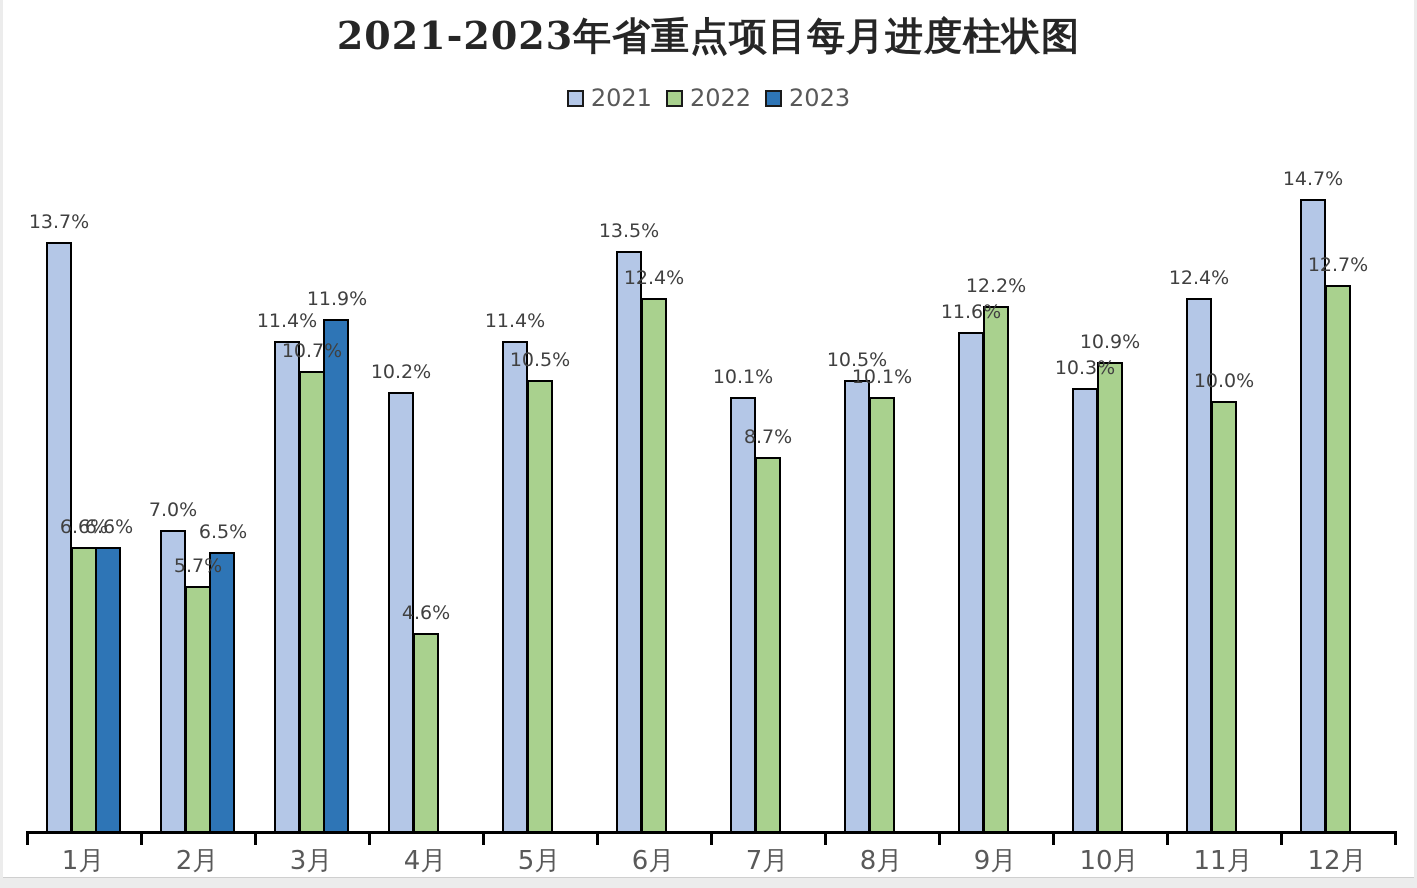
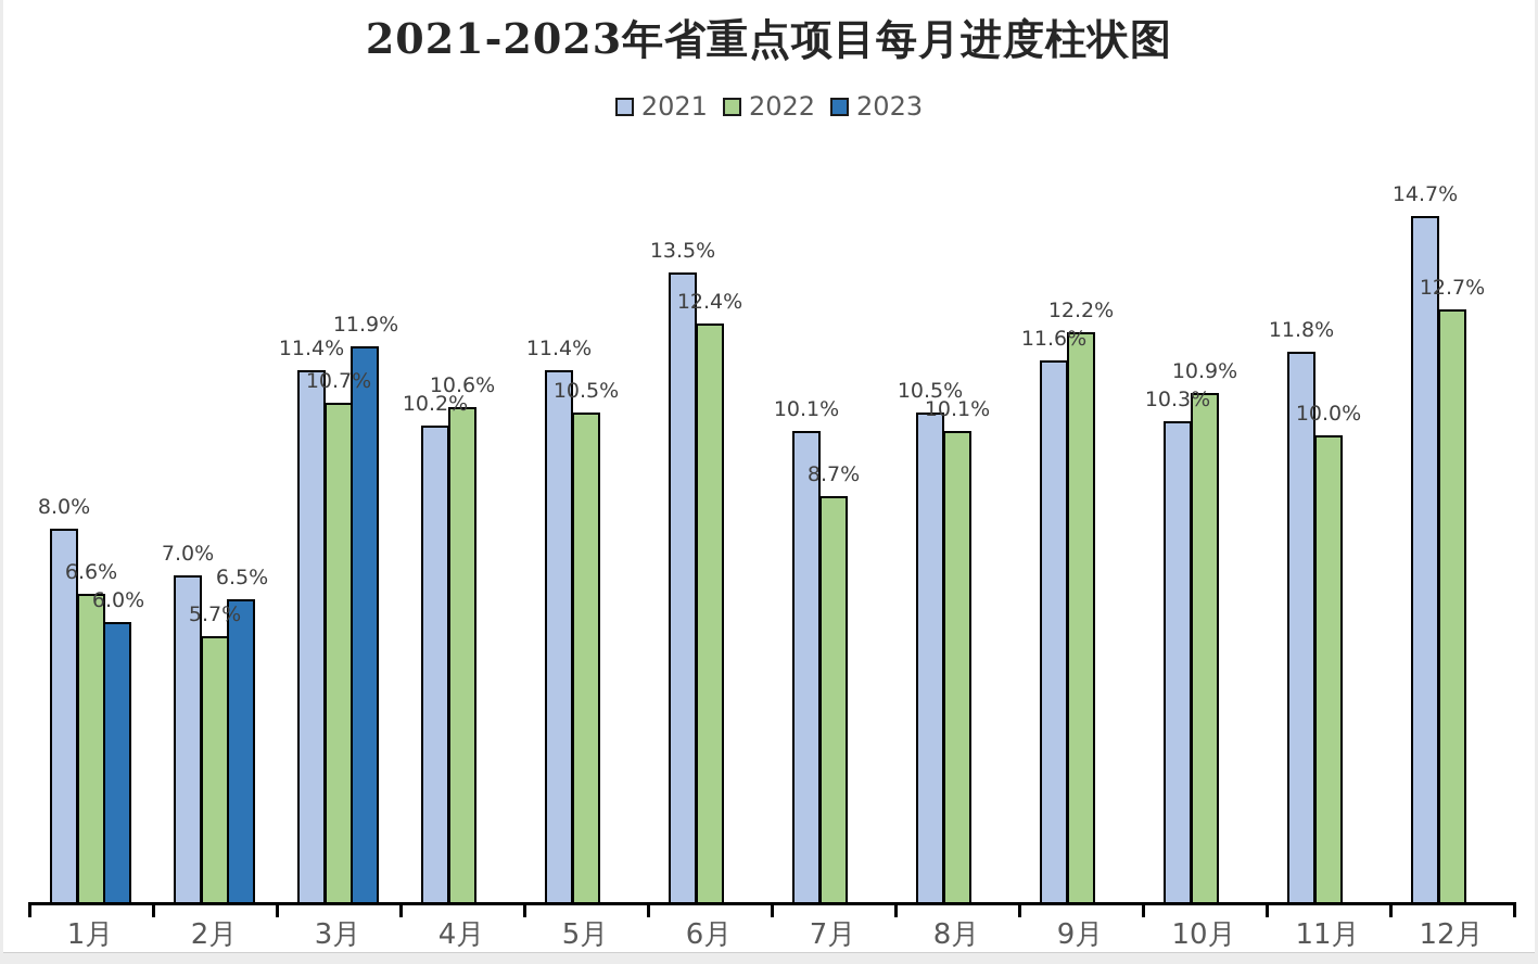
2021/1月: 13.7% -> 8.0%
2023/1月: 6.6% -> 6.0%
2022/4月: 4.6% -> 10.6%
2021/11月: 12.4% -> 11.8%
